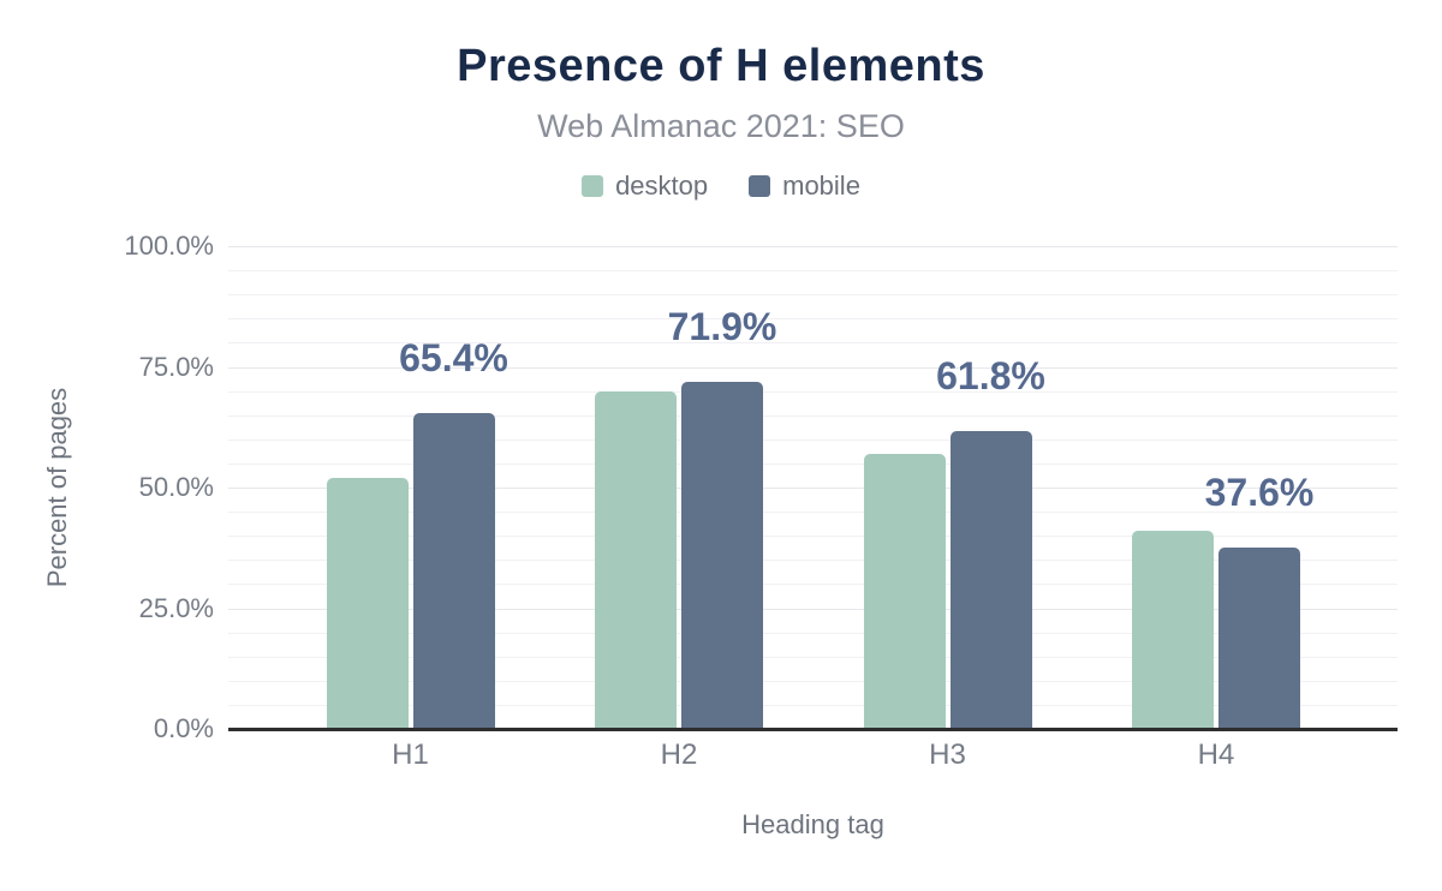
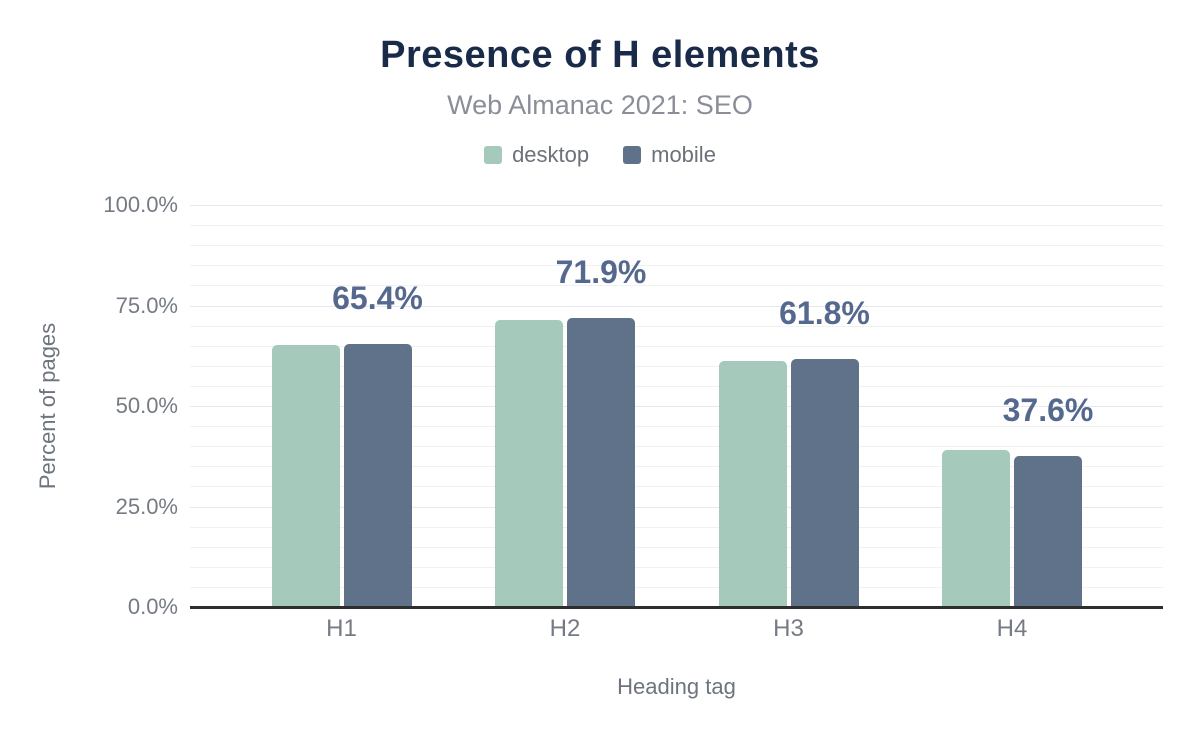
desktop/H1: 52% -> 65%
desktop/H2: 70% -> 72%
desktop/H3: 57% -> 61%
desktop/H4: 41% -> 39%
